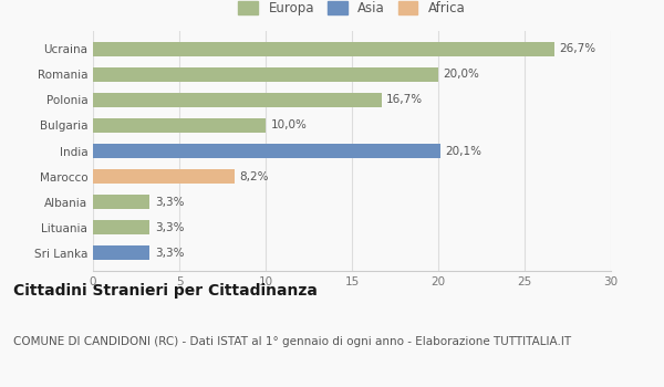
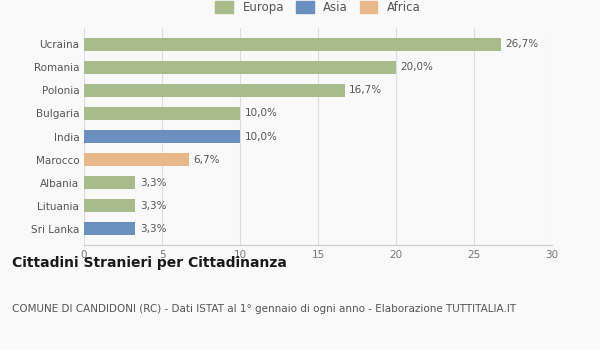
India: 20,1% -> 10,0%
Marocco: 8,2% -> 6,7%
